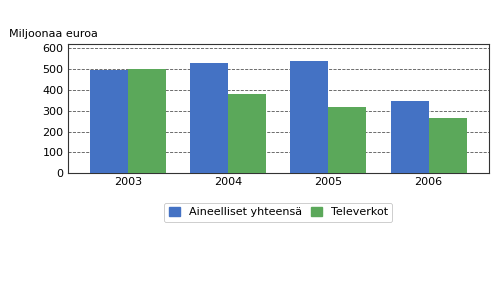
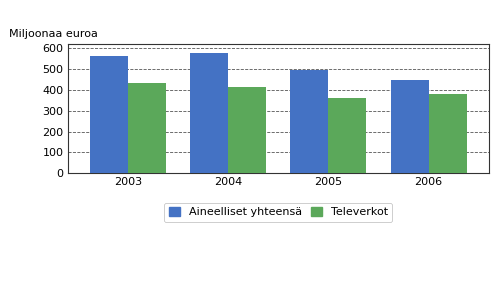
Aineelliset yhteensä/2003: 495 -> 565
Televerkot/2003: 500 -> 435
Aineelliset yhteensä/2004: 530 -> 578
Televerkot/2004: 380 -> 413
Aineelliset yhteensä/2005: 540 -> 495
Televerkot/2005: 320 -> 362
Aineelliset yhteensä/2006: 345 -> 448
Televerkot/2006: 265 -> 380
